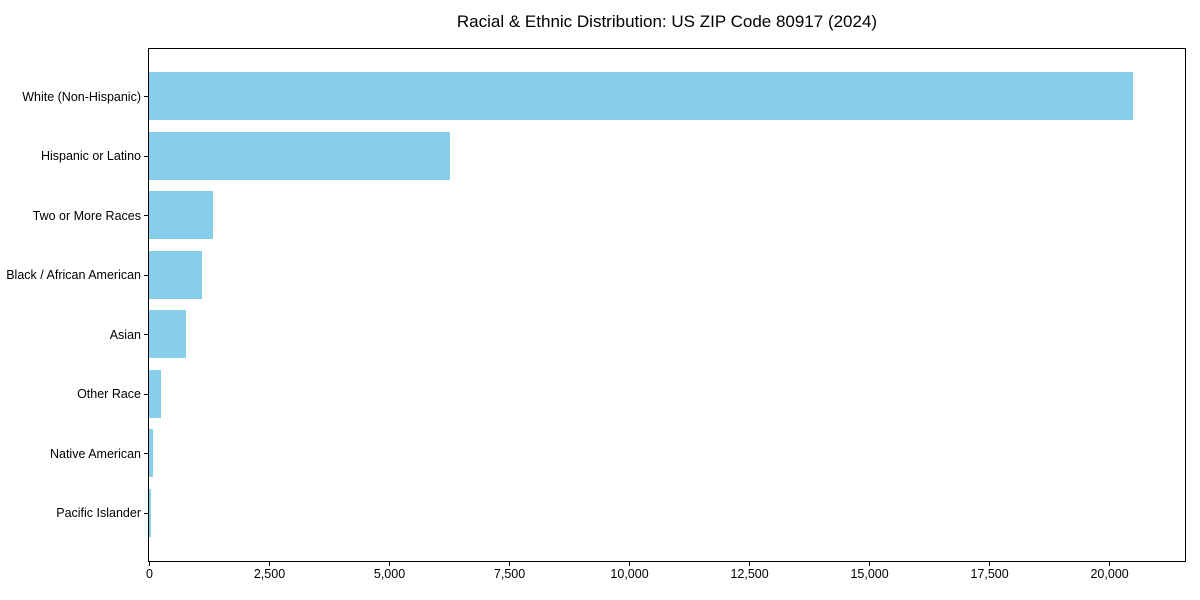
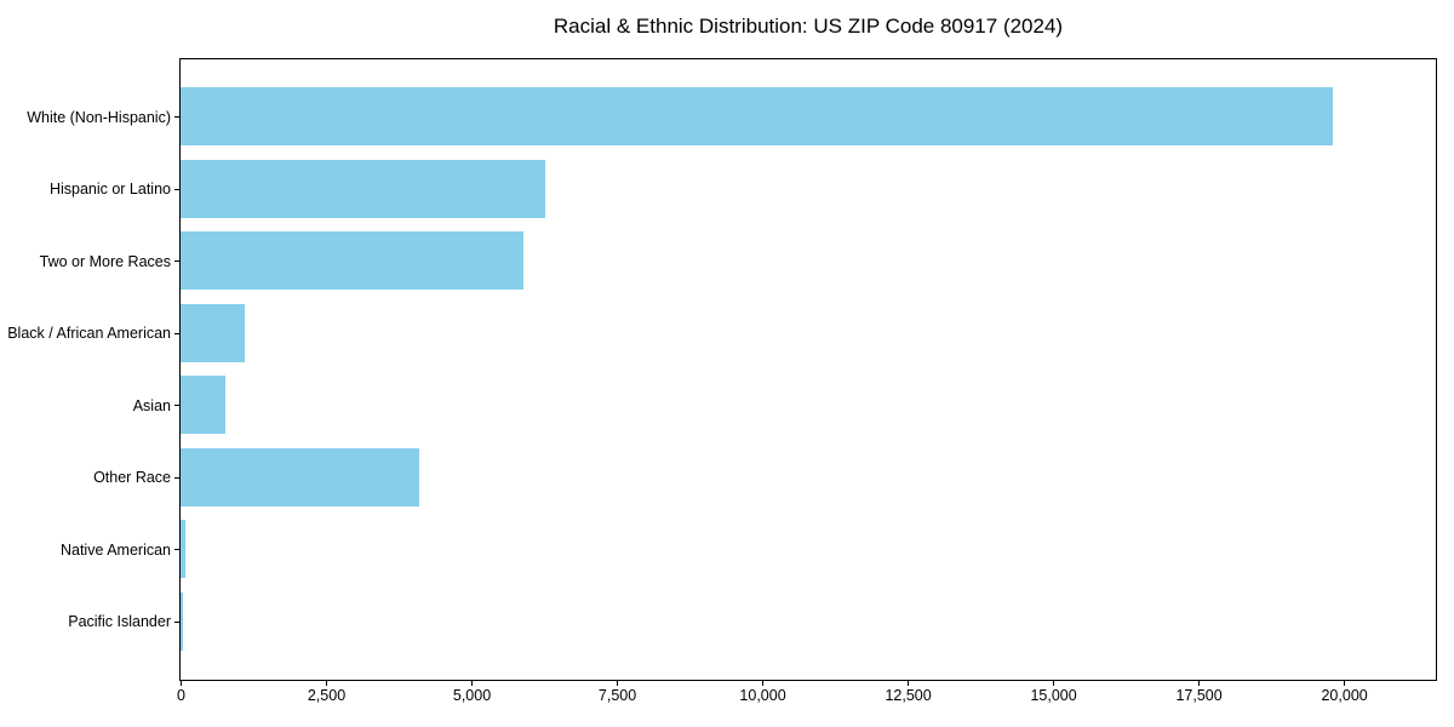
White (Non-Hispanic): 20500 -> 19800
Two or More Races: 1300 -> 5900
Other Race: 200 -> 4100
